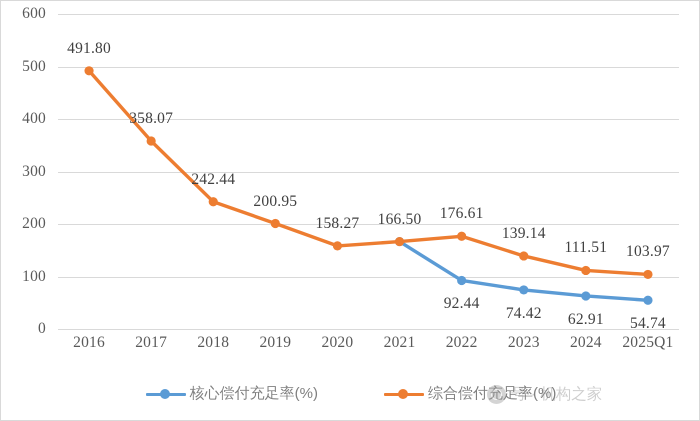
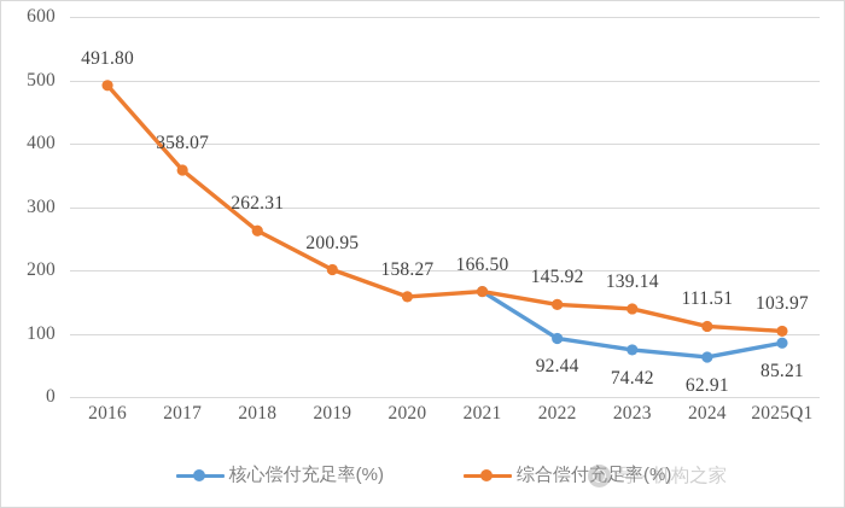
综合偿付充足率(%)/2018: 242.44 -> 262.31
综合偿付充足率(%)/2022: 176.61 -> 145.92
核心偿付充足率(%)/2025Q1: 54.74 -> 85.21
